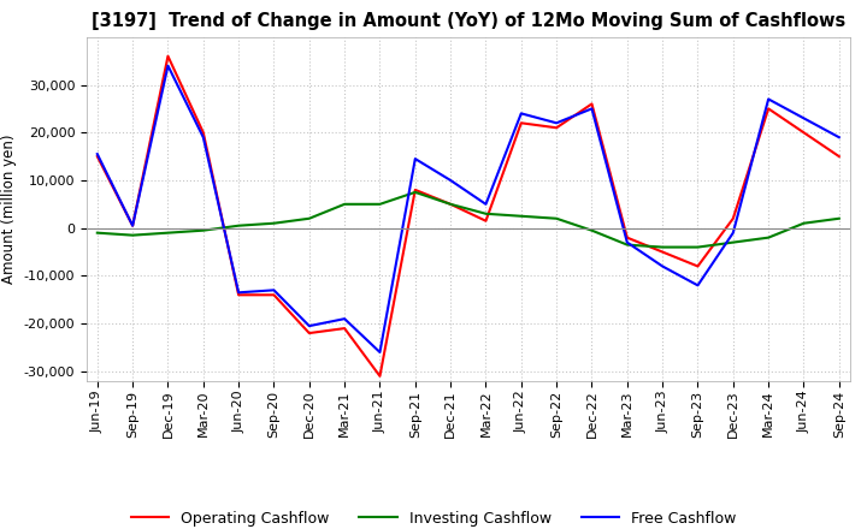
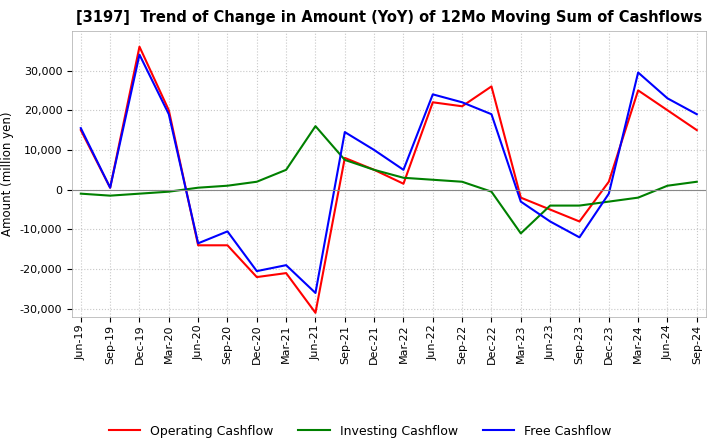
Free Cashflow/Sep-20: -13,000 -> -10,500
Investing Cashflow/Jun-21: 5,000 -> 16,000
Free Cashflow/Dec-22: 25,000 -> 19,000
Investing Cashflow/Mar-23: -3,500 -> -11,000
Free Cashflow/Mar-24: 27,000 -> 29,500
